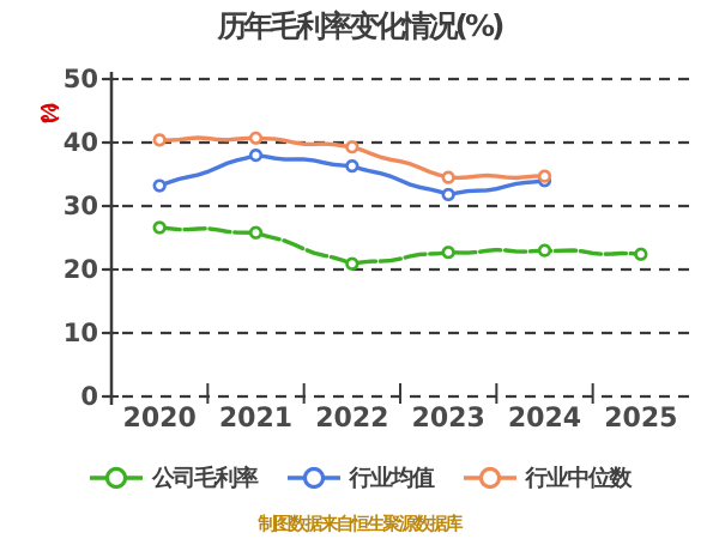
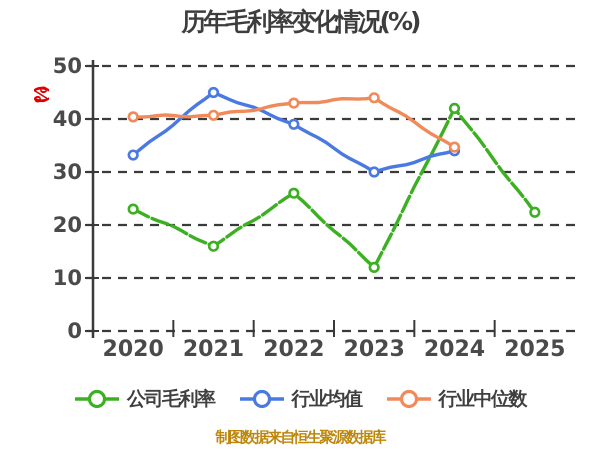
公司毛利率/2020: 27 -> 23
公司毛利率/2021: 26 -> 16
行业均值/2021: 38 -> 45
公司毛利率/2022: 21 -> 26
行业均值/2022: 36 -> 39
行业中位数/2022: 39 -> 43
公司毛利率/2023: 23 -> 12
行业均值/2023: 32 -> 30
行业中位数/2023: 34 -> 44
公司毛利率/2024: 23 -> 42
